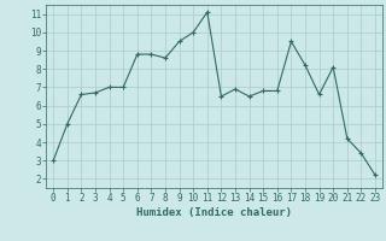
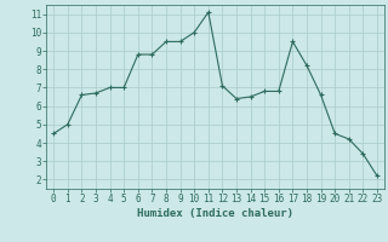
0: 3.0 -> 4.5
8: 8.6 -> 9.5
12: 6.5 -> 7.1
13: 6.9 -> 6.4
20: 8.1 -> 4.5
